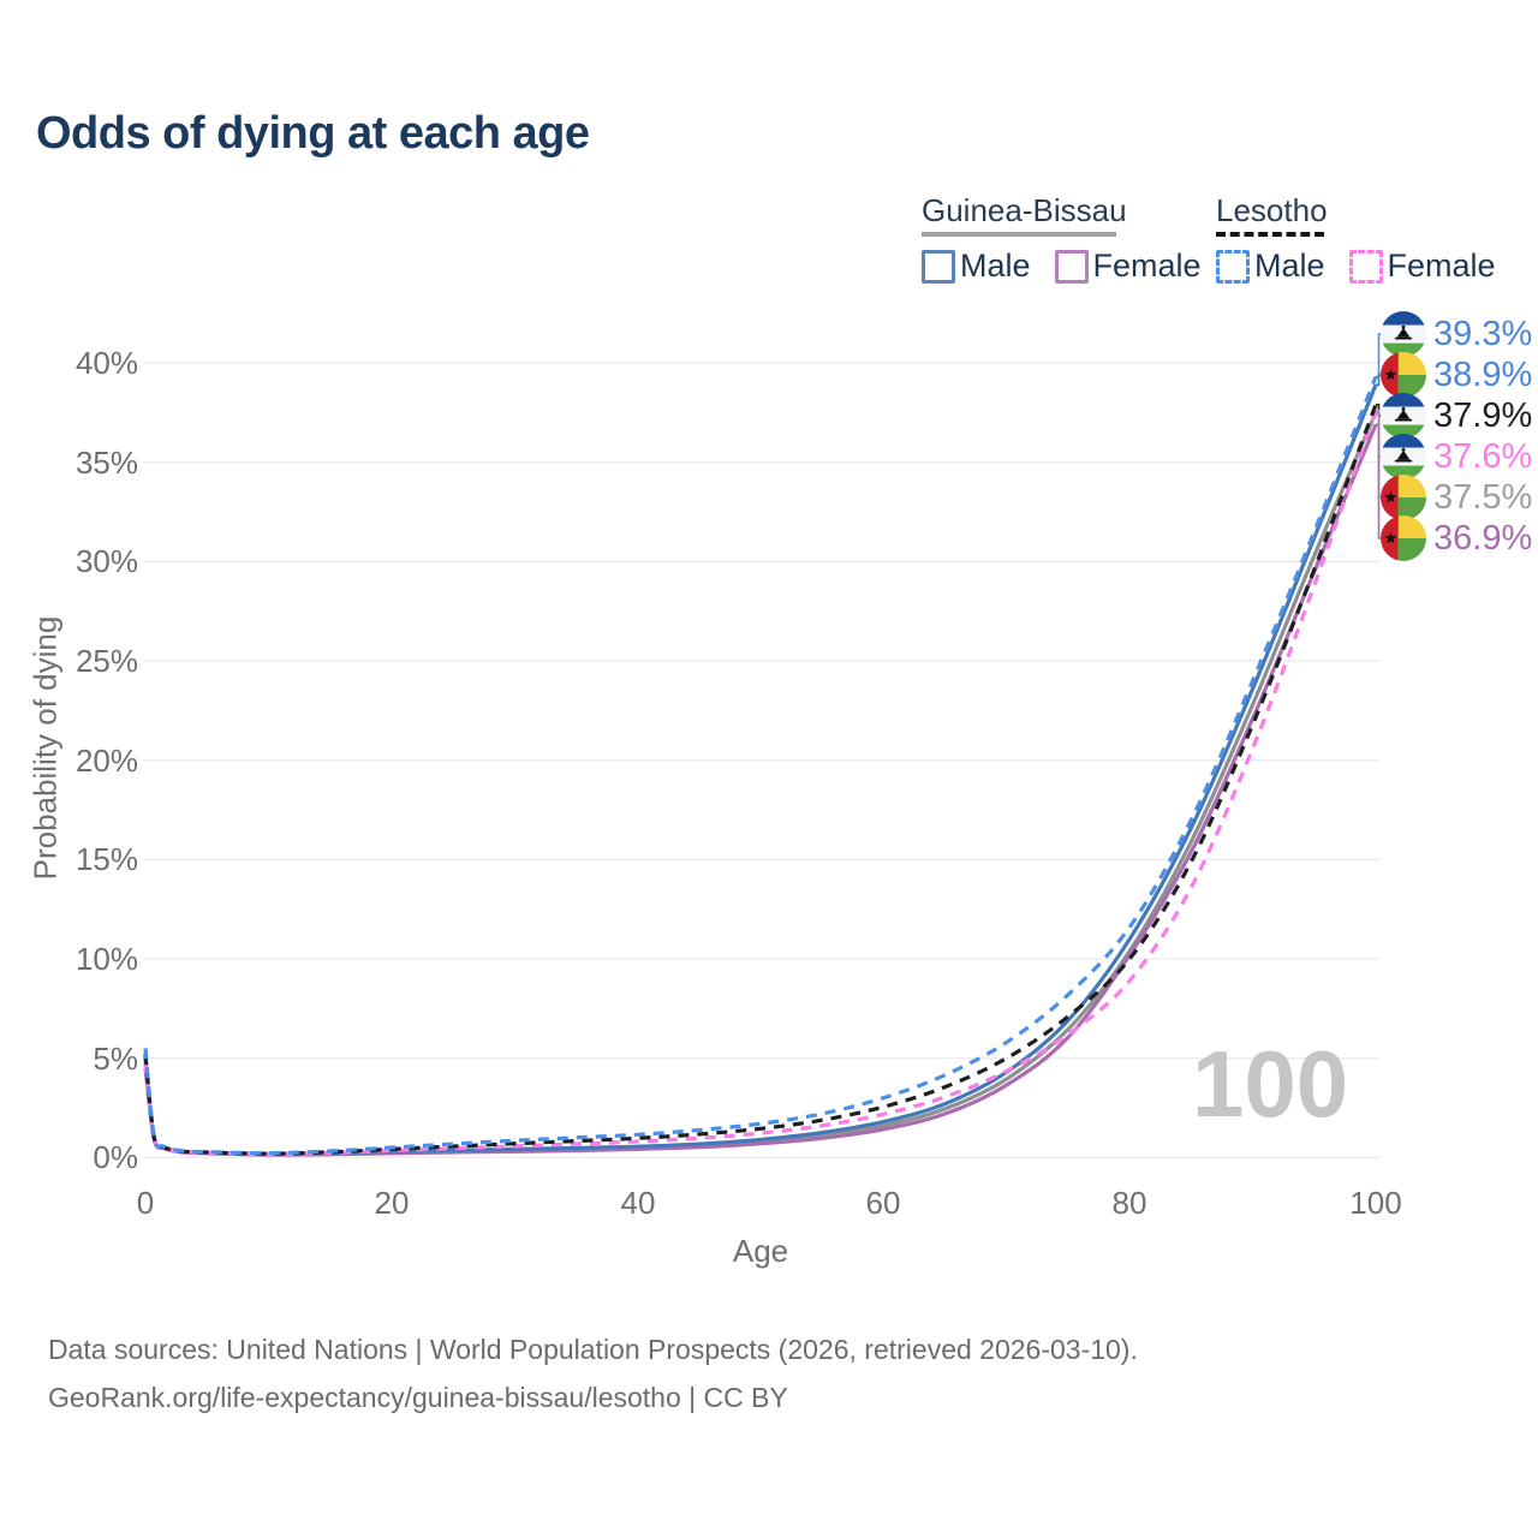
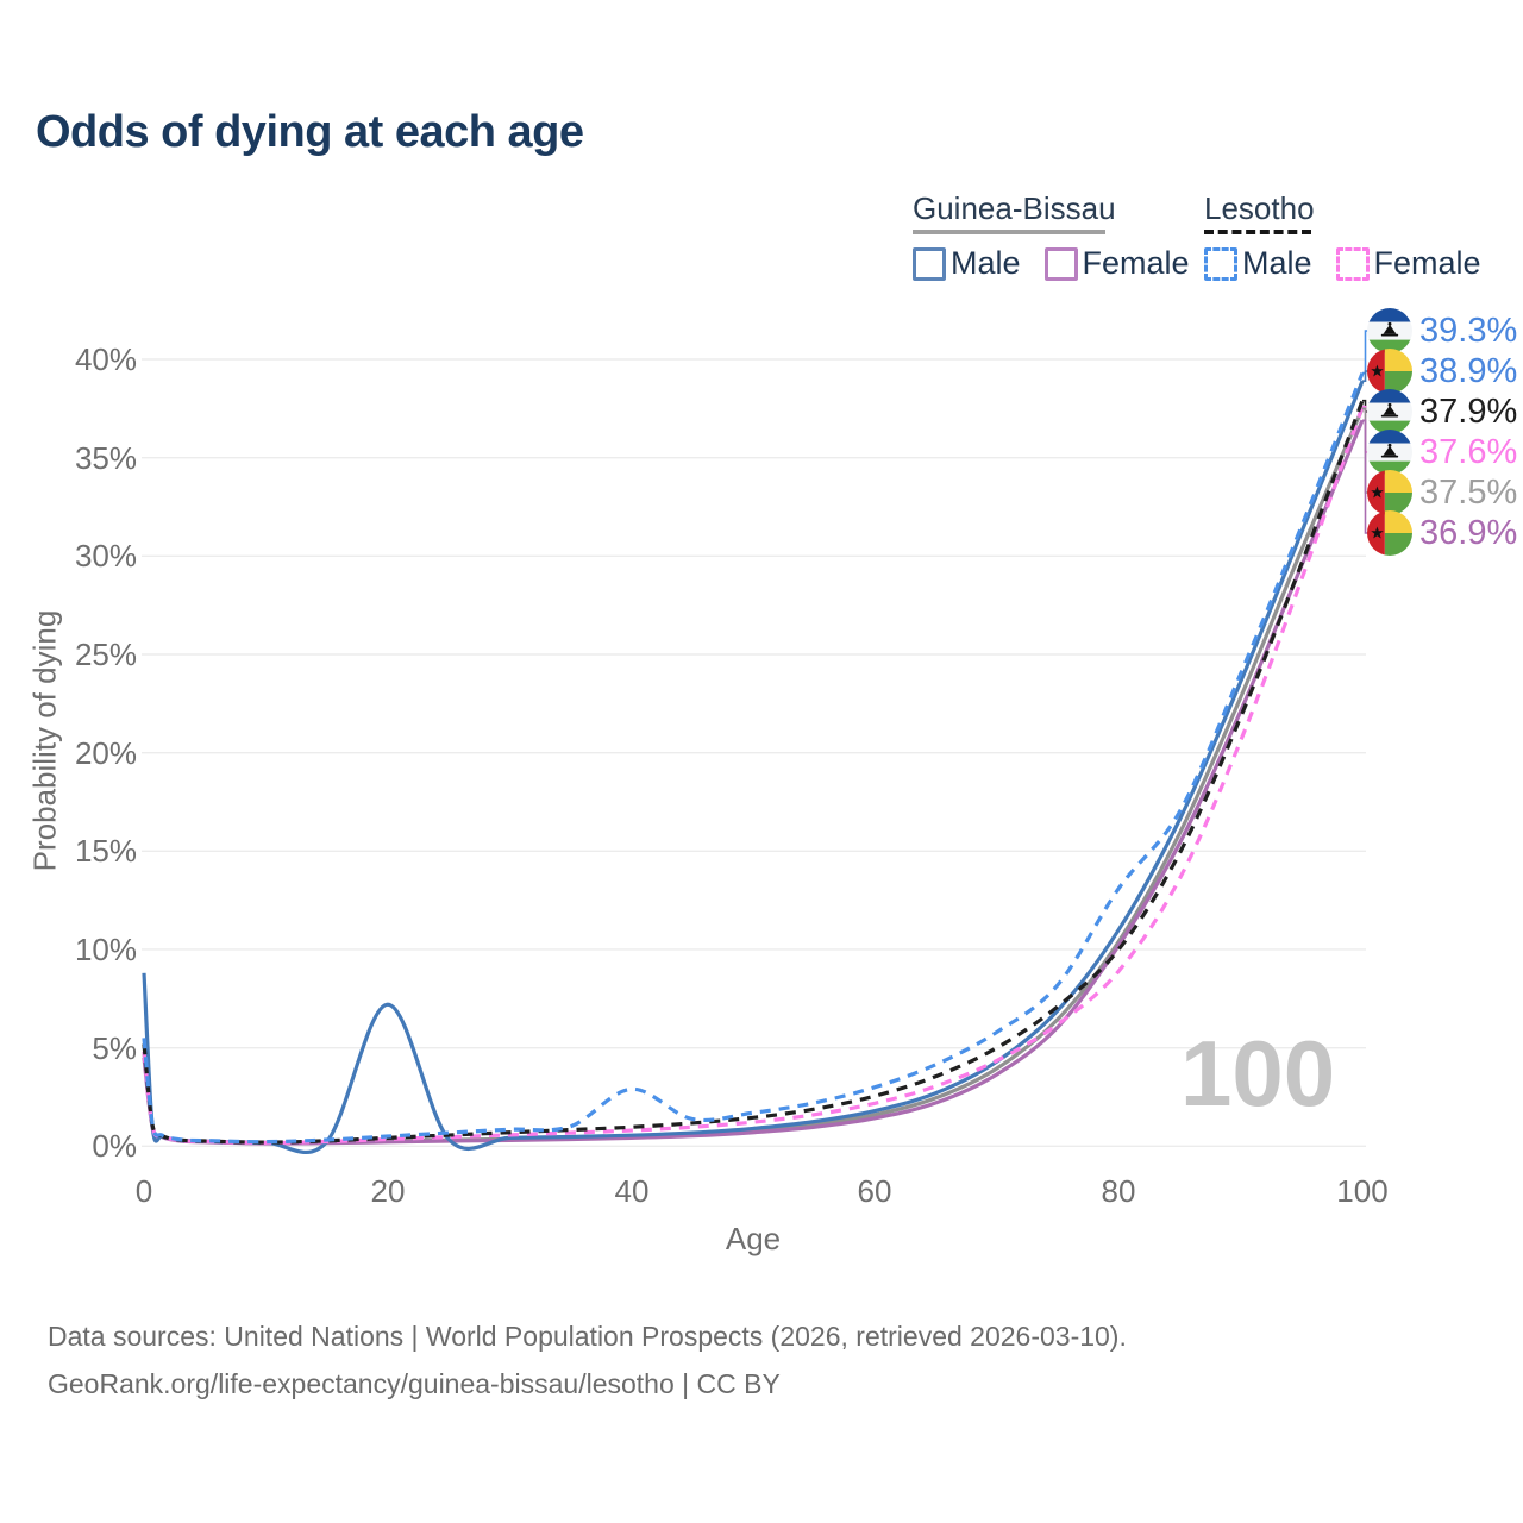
Guinea-Bissau Male/0: 5.0% -> 8.8%
Guinea-Bissau Male/20: 0.3% -> 7.2%
Lesotho Male/40: 1.1% -> 2.9%
Lesotho Male/80: 11.6% -> 13.1%
